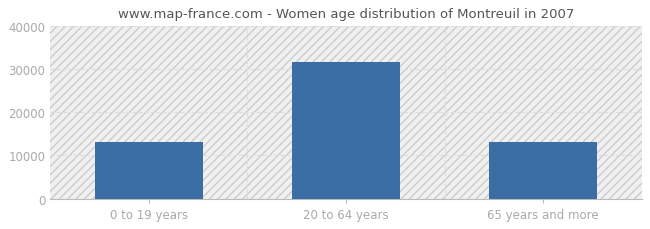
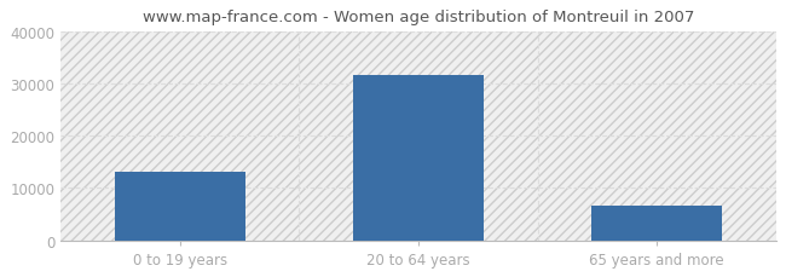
65 years and more: 13000 -> 6700
